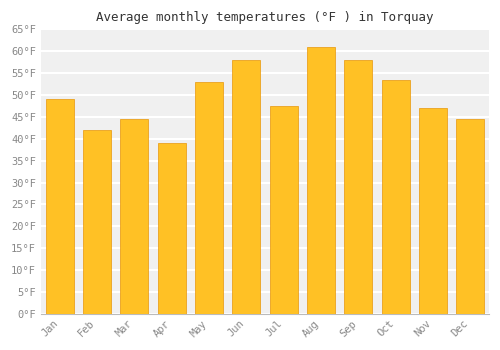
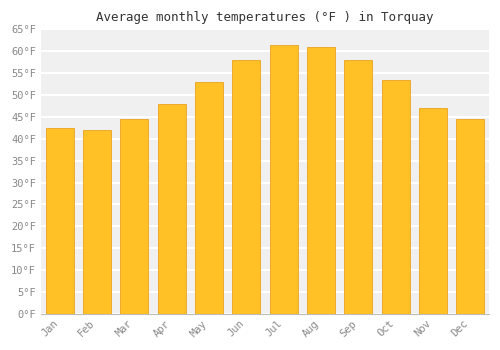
Jan: 49.0°F -> 42.5°F
Apr: 39.0°F -> 48.0°F
Jul: 47.5°F -> 61.5°F
